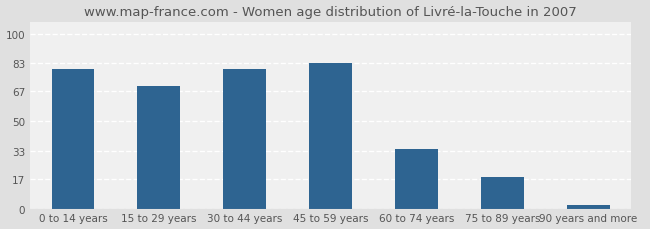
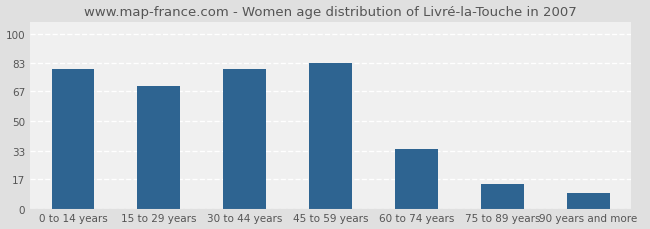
75 to 89 years: 18 -> 14
90 years and more: 2 -> 9
